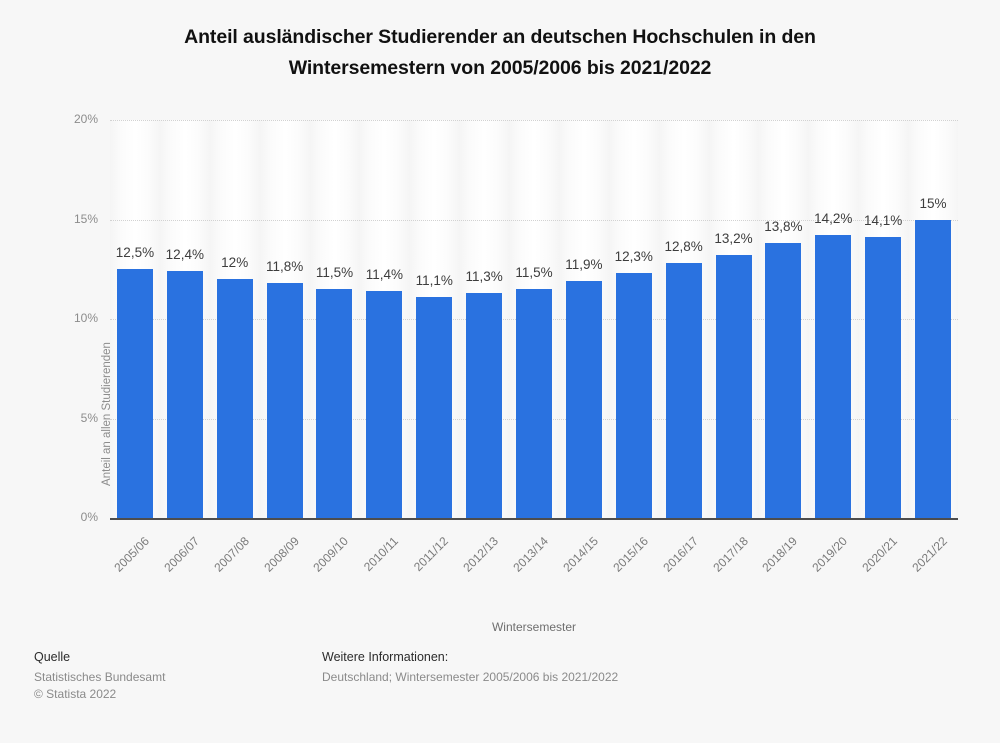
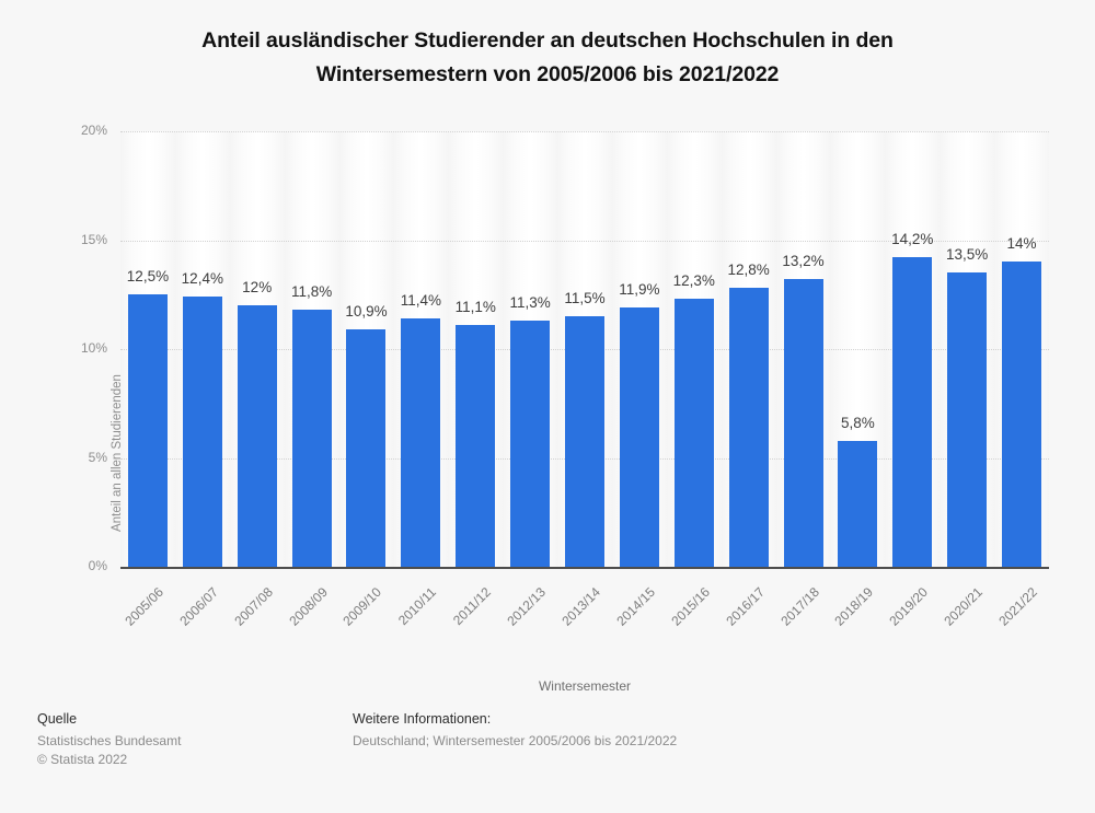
2009/10: 11,5% -> 10,9%
2018/19: 13,8% -> 5,8%
2020/21: 14,1% -> 13,5%
2021/22: 15% -> 14%
